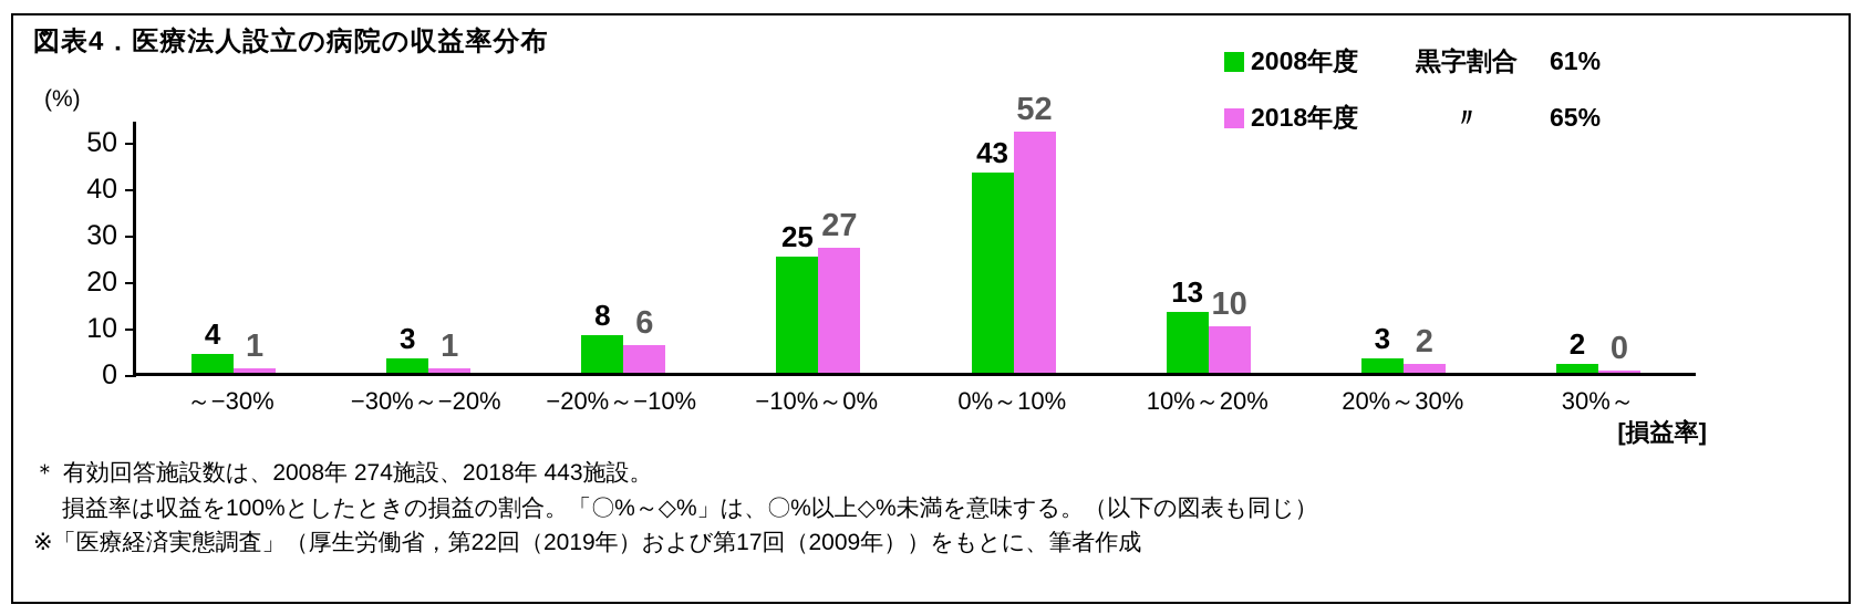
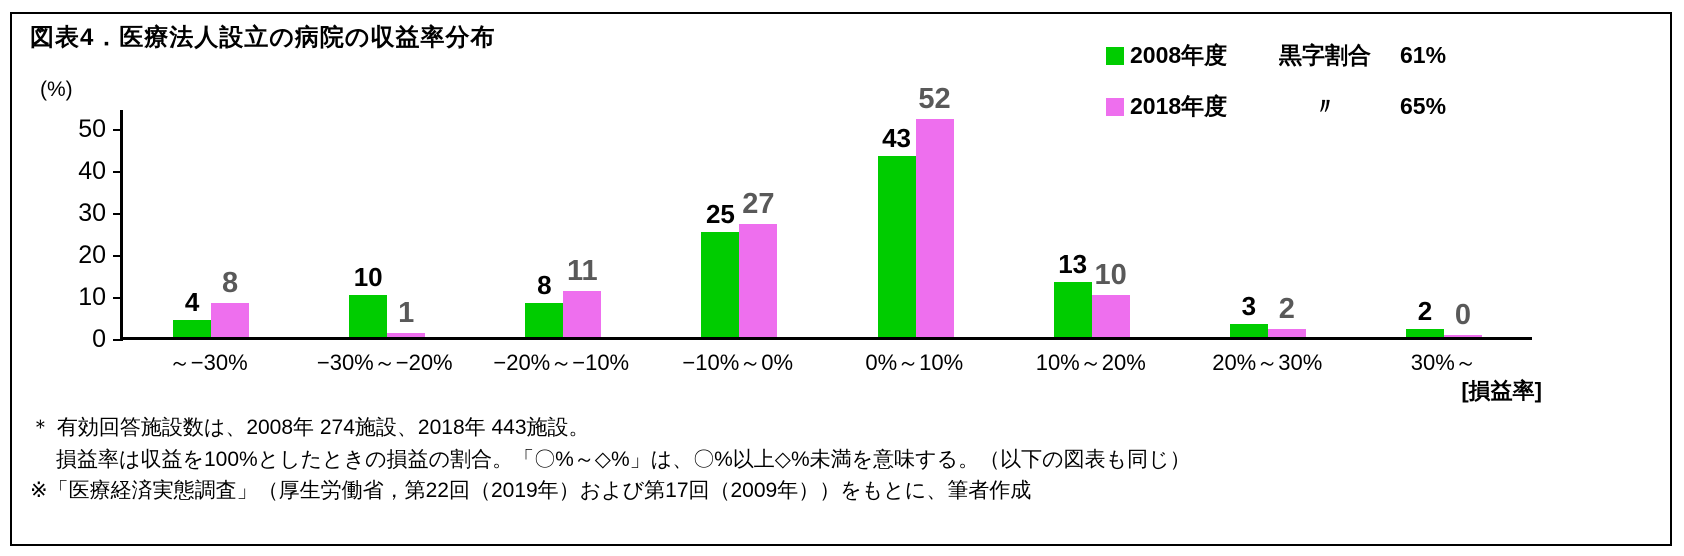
2018年度/～−30%: 1 -> 8
2008年度/−30%～−20%: 3 -> 10
2018年度/−20%～−10%: 6 -> 11
